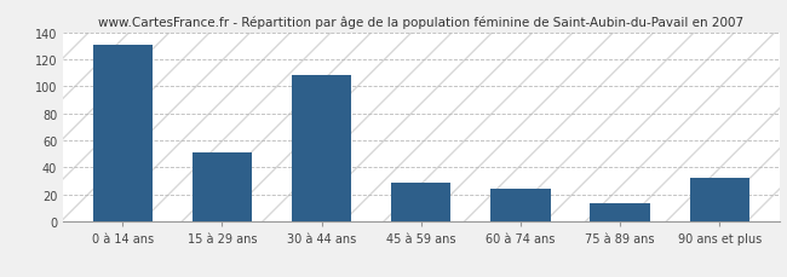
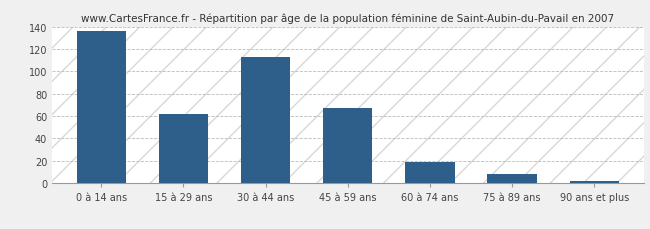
0 à 14 ans: 131 -> 136
15 à 29 ans: 51 -> 62
30 à 44 ans: 108 -> 113
45 à 59 ans: 29 -> 67
60 à 74 ans: 24 -> 19
75 à 89 ans: 13 -> 8
90 ans et plus: 32 -> 2
